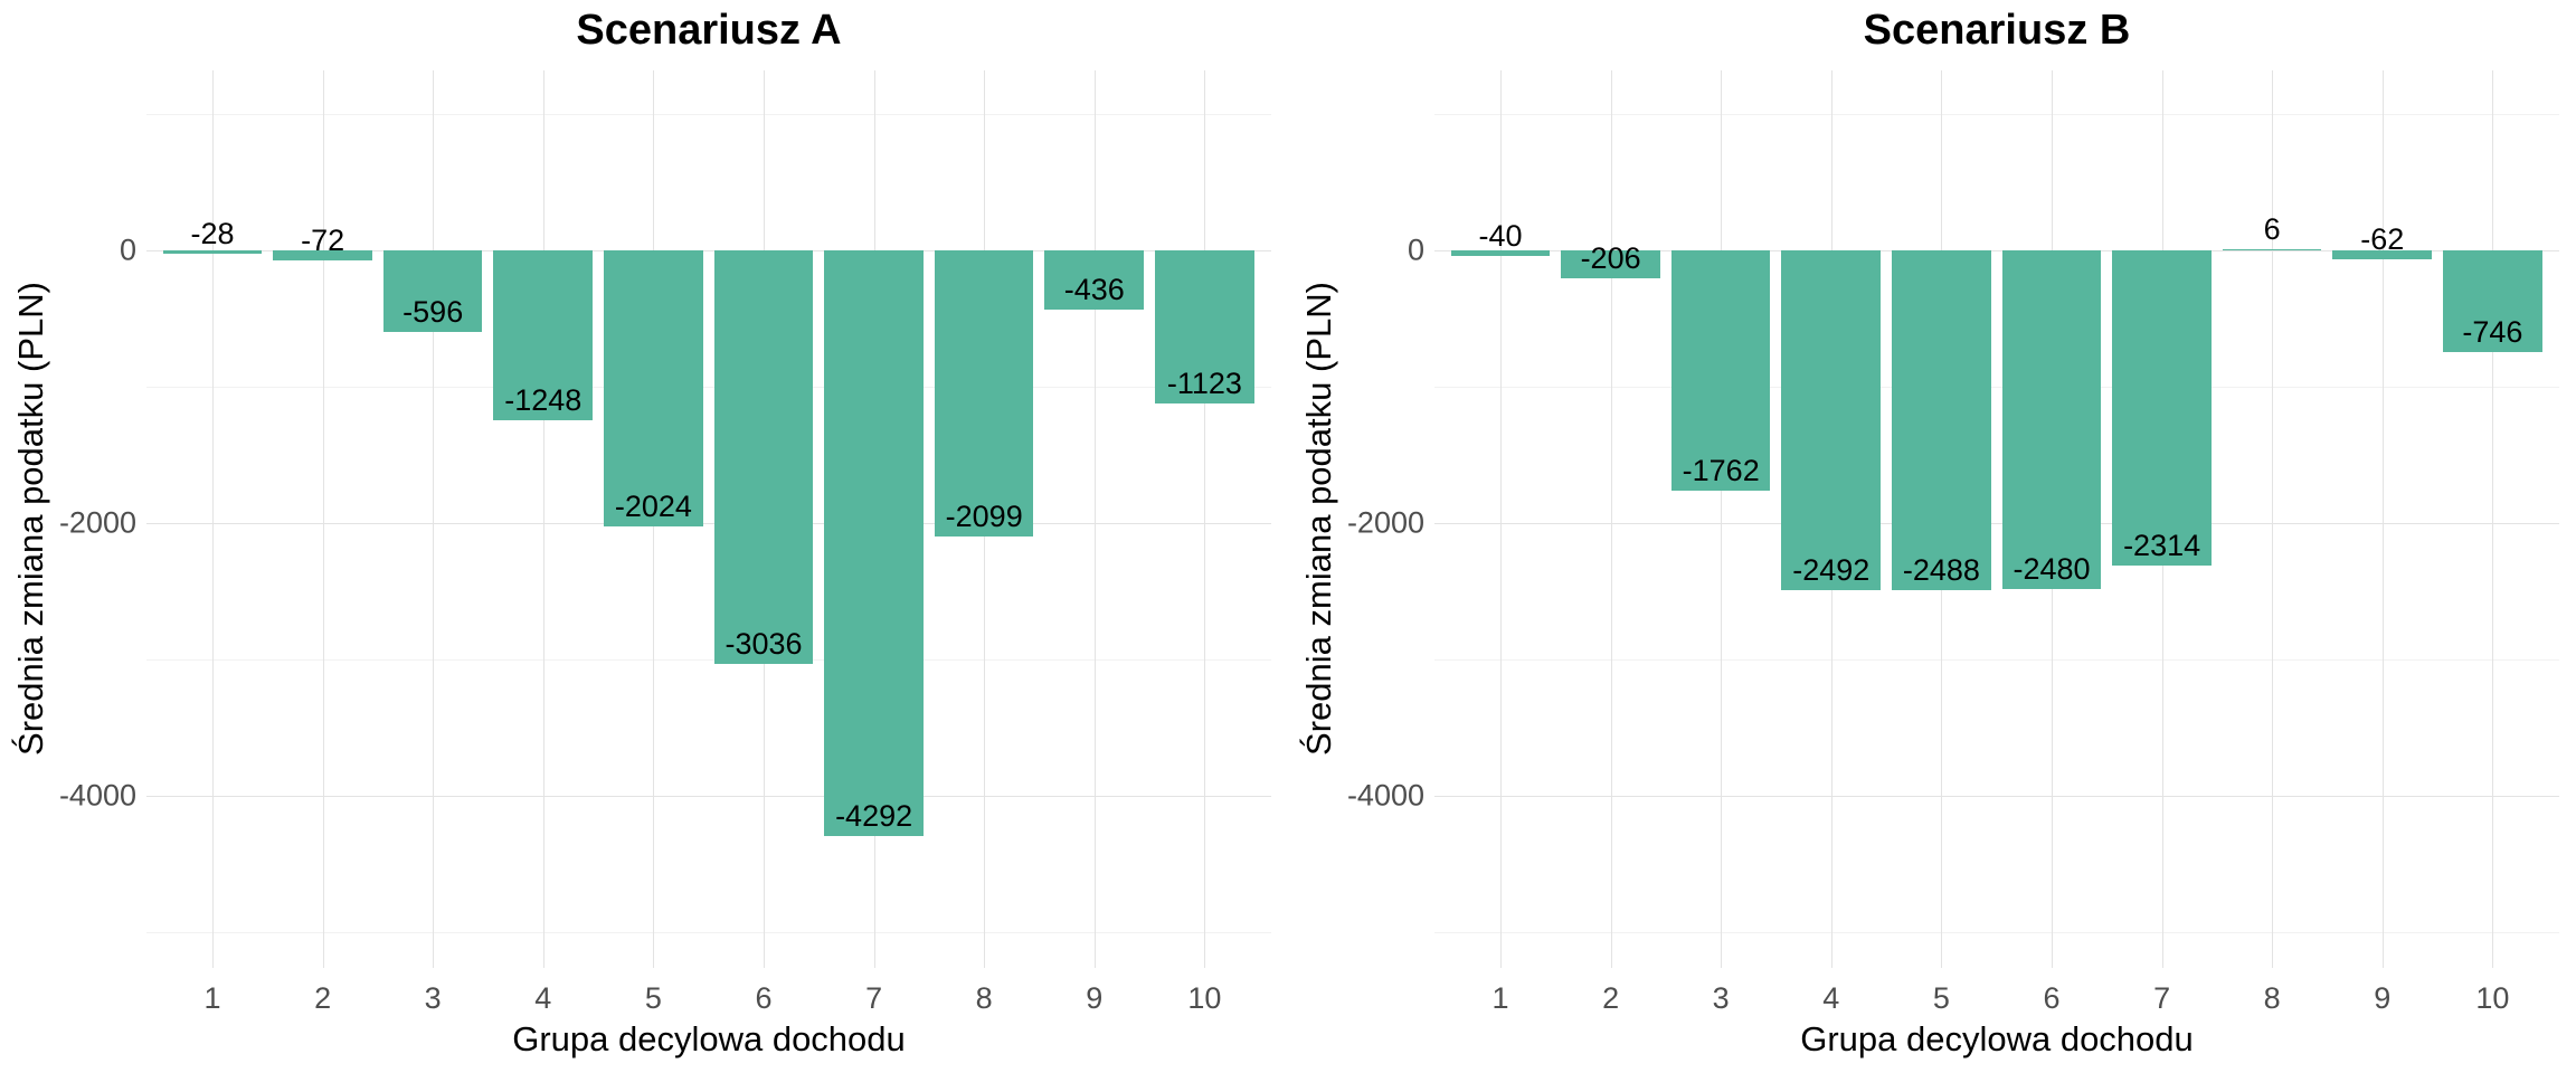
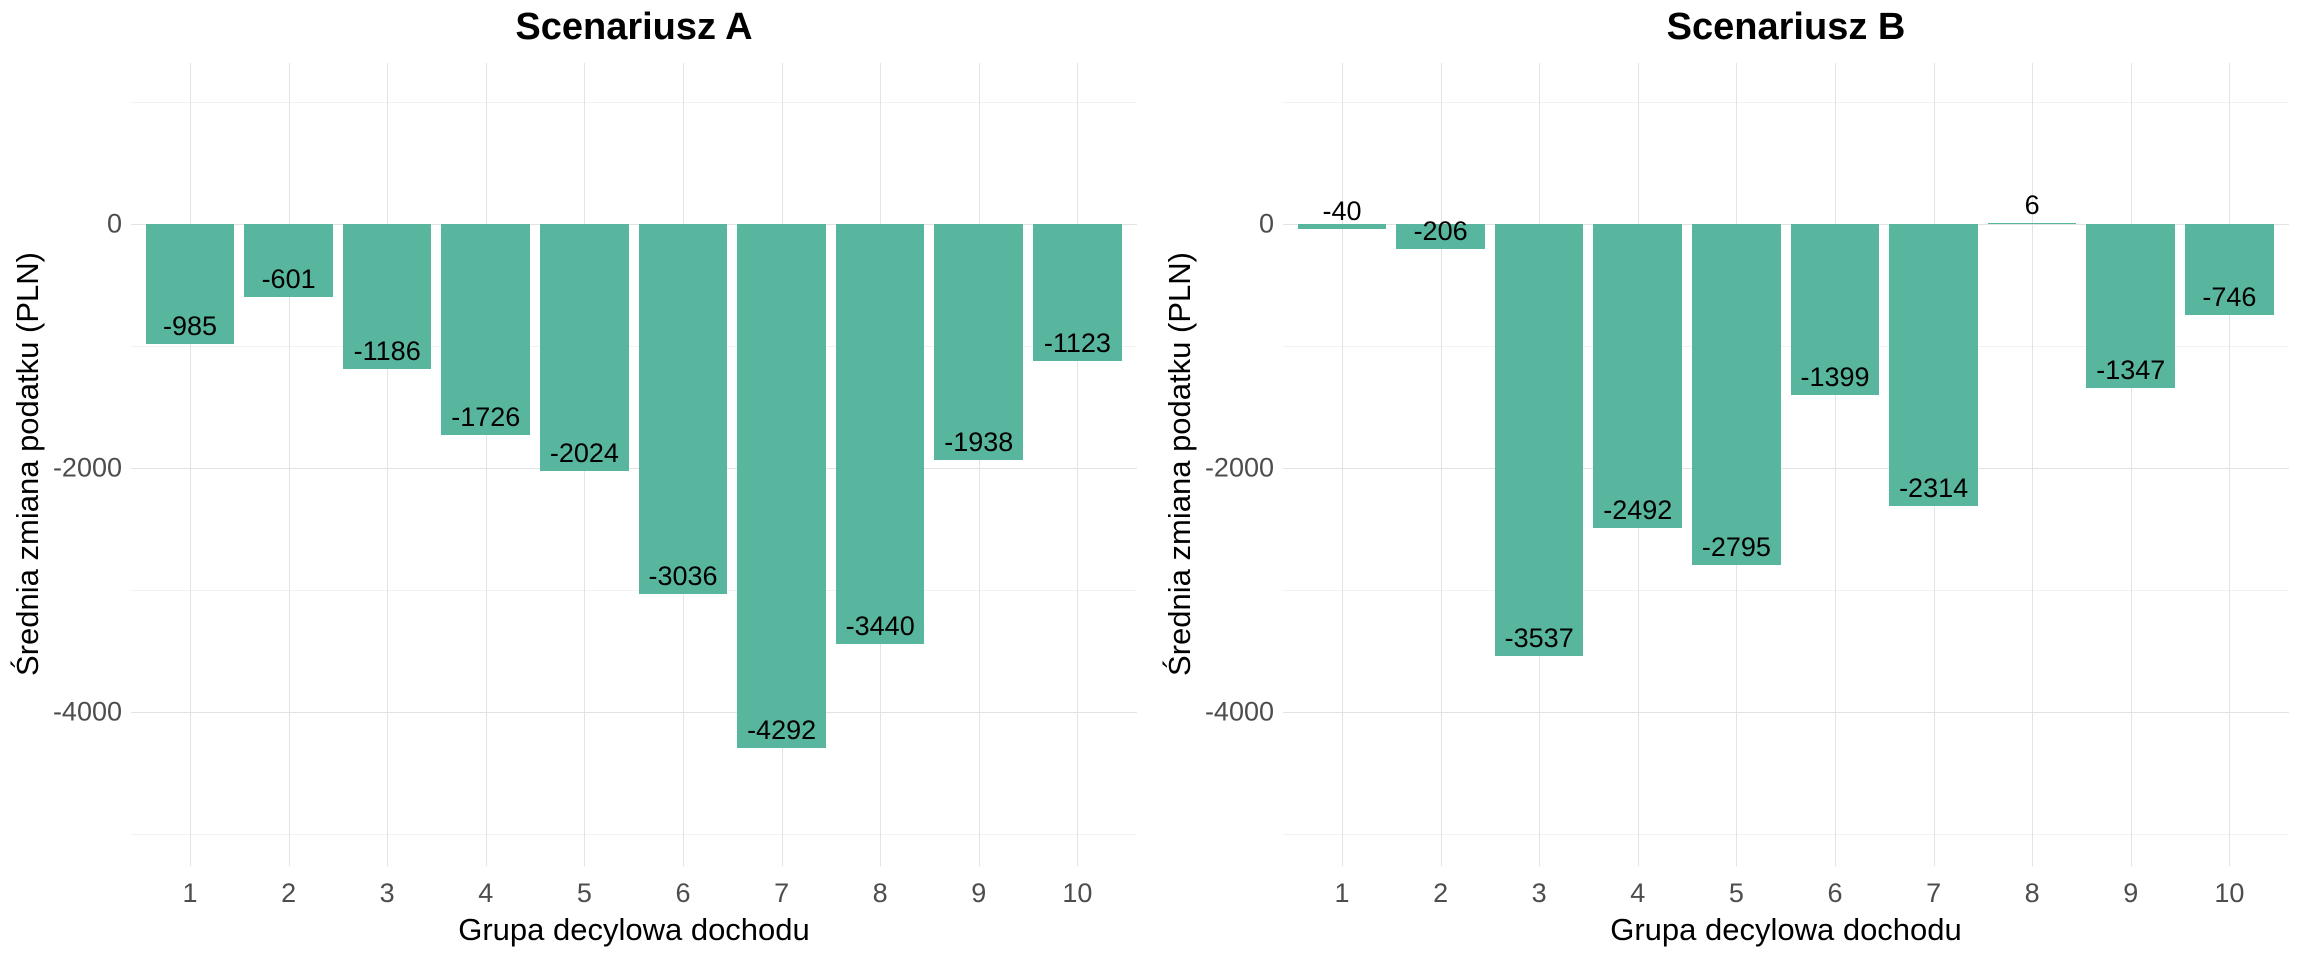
Scenariusz A/1: -28 -> -985
Scenariusz A/2: -72 -> -601
Scenariusz A/3: -596 -> -1186
Scenariusz A/4: -1248 -> -1726
Scenariusz A/8: -2099 -> -3440
Scenariusz A/9: -436 -> -1938
Scenariusz B/3: -1762 -> -3537
Scenariusz B/5: -2488 -> -2795
Scenariusz B/6: -2480 -> -1399
Scenariusz B/9: -62 -> -1347
